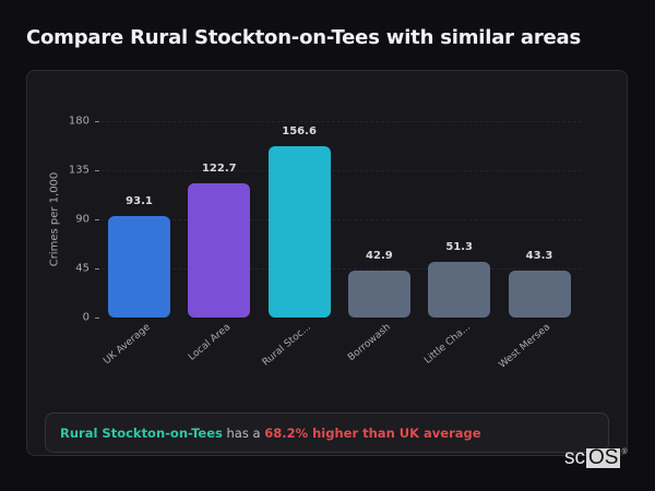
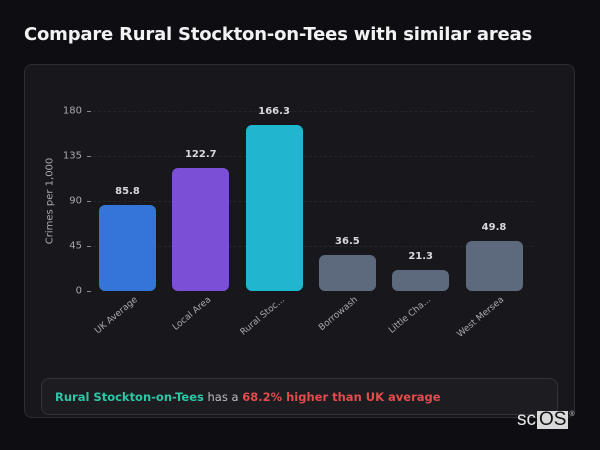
UK Average: 93.1 -> 85.8
Rural Stoc...: 156.6 -> 166.3
Borrowash: 42.9 -> 36.5
Little Cha...: 51.3 -> 21.3
West Mersea: 43.3 -> 49.8
